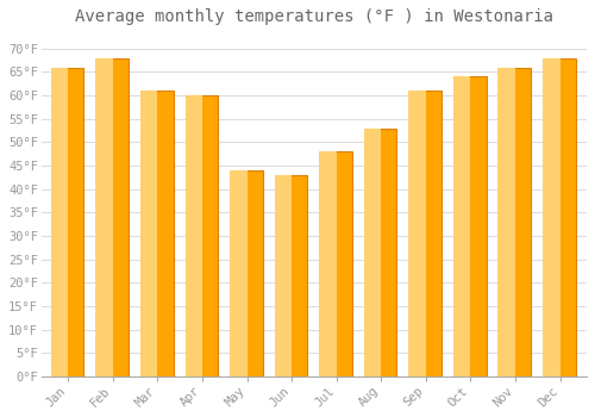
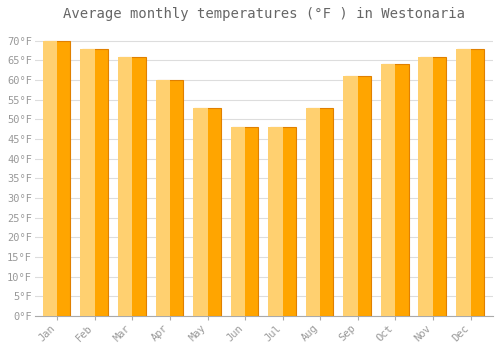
Jan: 66°F -> 70°F
Mar: 61°F -> 66°F
May: 44°F -> 53°F
Jun: 43°F -> 48°F
